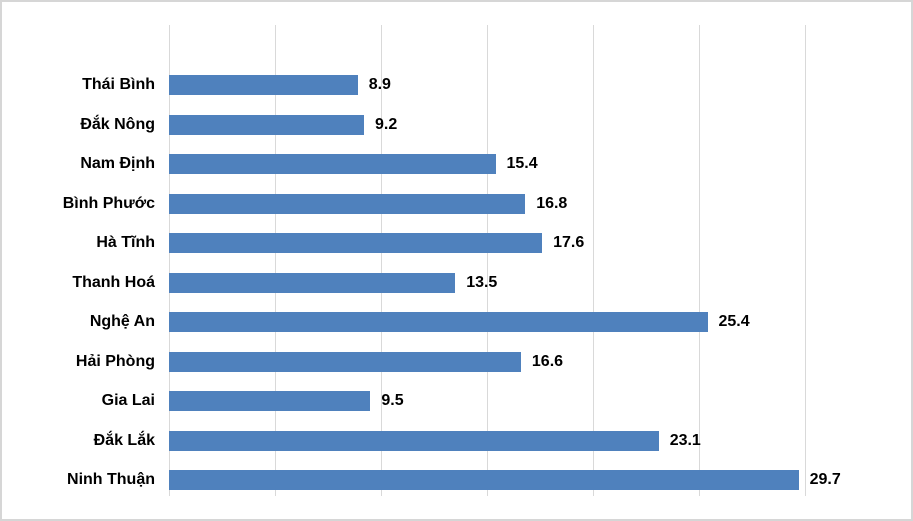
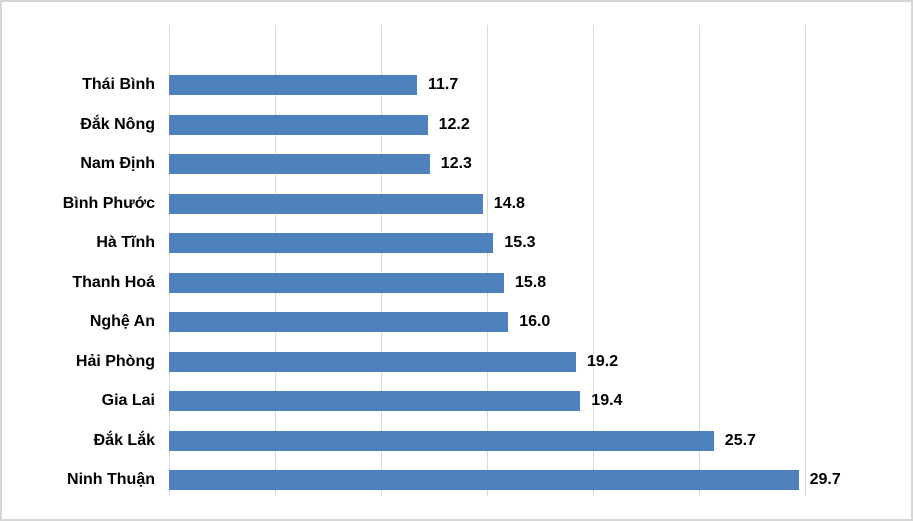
Thái Bình: 8.9 -> 11.7
Đắk Nông: 9.2 -> 12.2
Nam Định: 15.4 -> 12.3
Bình Phước: 16.8 -> 14.8
Hà Tĩnh: 17.6 -> 15.3
Thanh Hoá: 13.5 -> 15.8
Nghệ An: 25.4 -> 16.0
Hải Phòng: 16.6 -> 19.2
Gia Lai: 9.5 -> 19.4
Đắk Lắk: 23.1 -> 25.7
